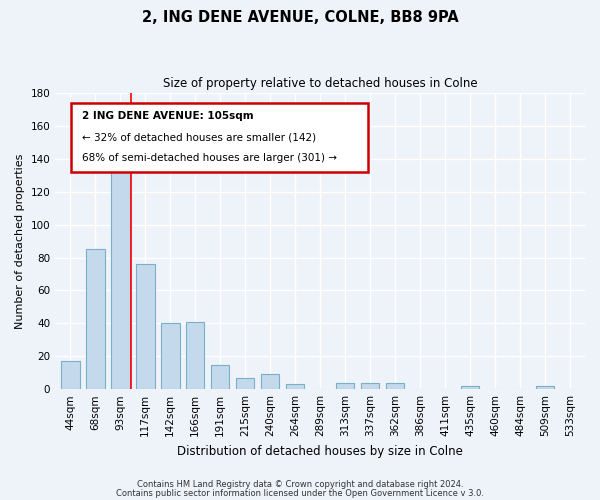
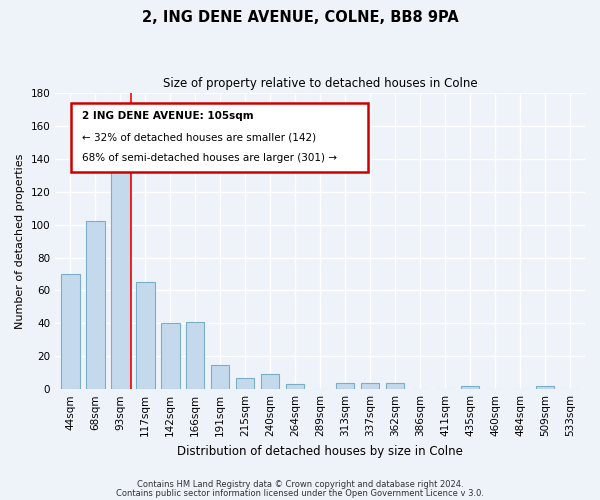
44sqm: 17 -> 70
68sqm: 85 -> 102
117sqm: 76 -> 65
